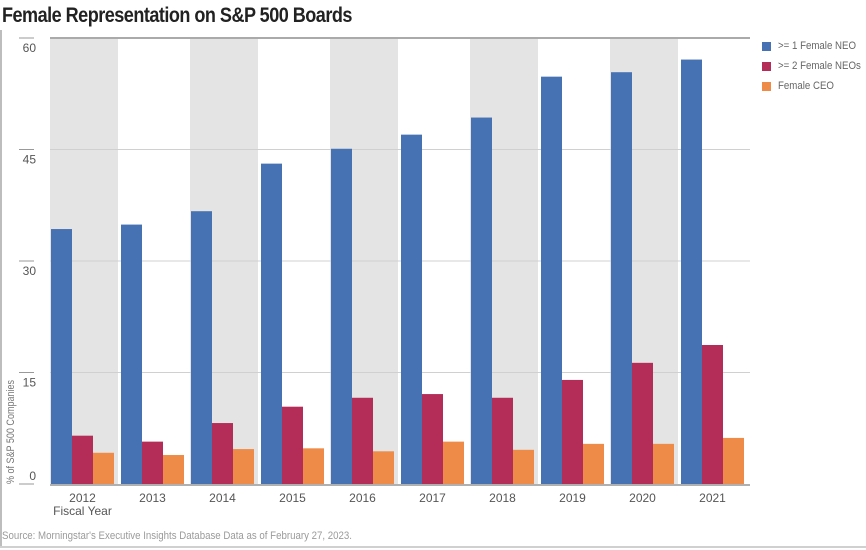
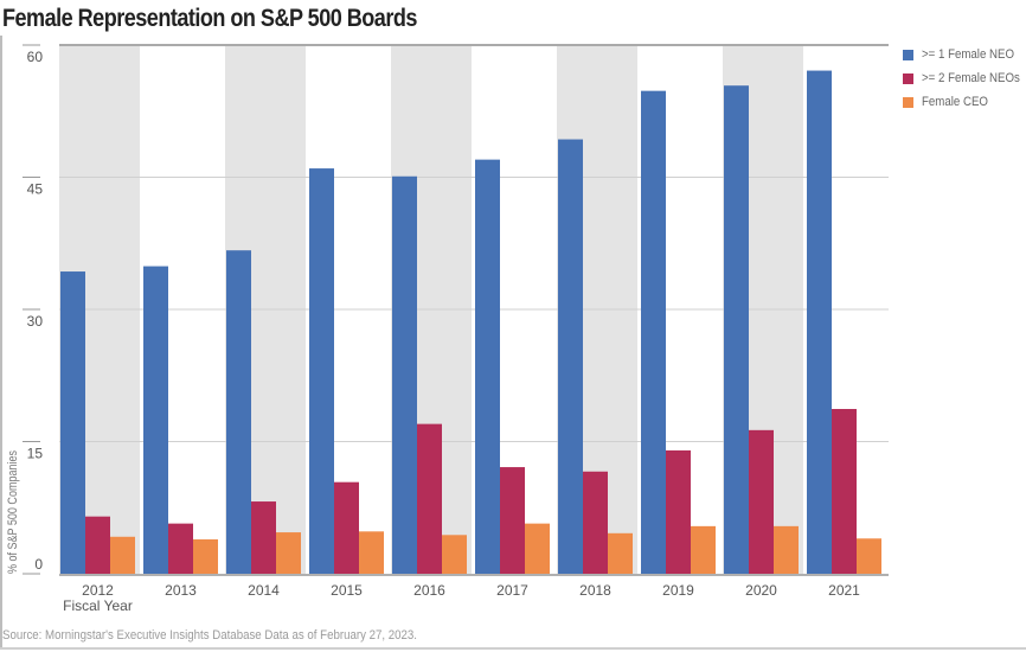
>= 1 Female NEO/2015: 43 -> 46
>= 2 Female NEOs/2016: 12 -> 17
Female CEO/2021: 6 -> 4
